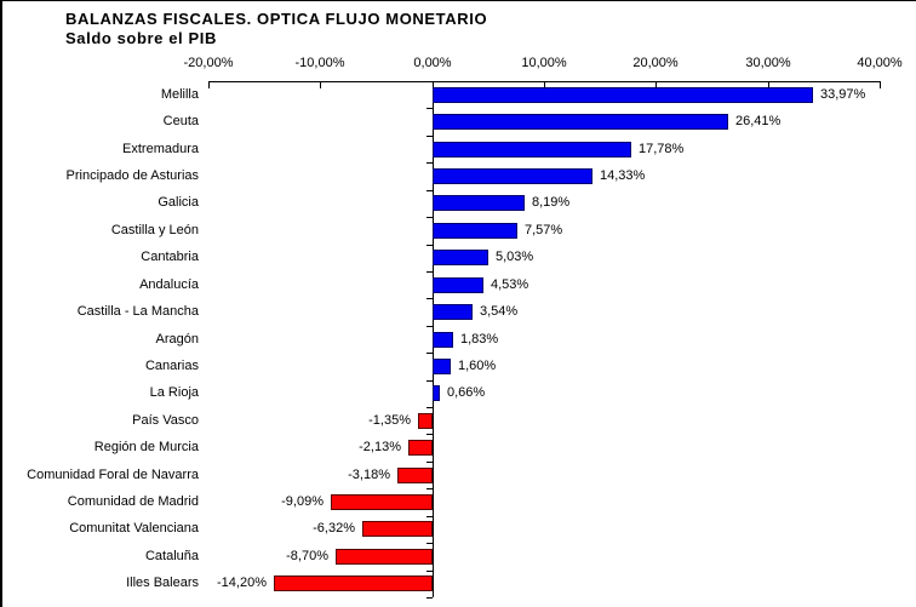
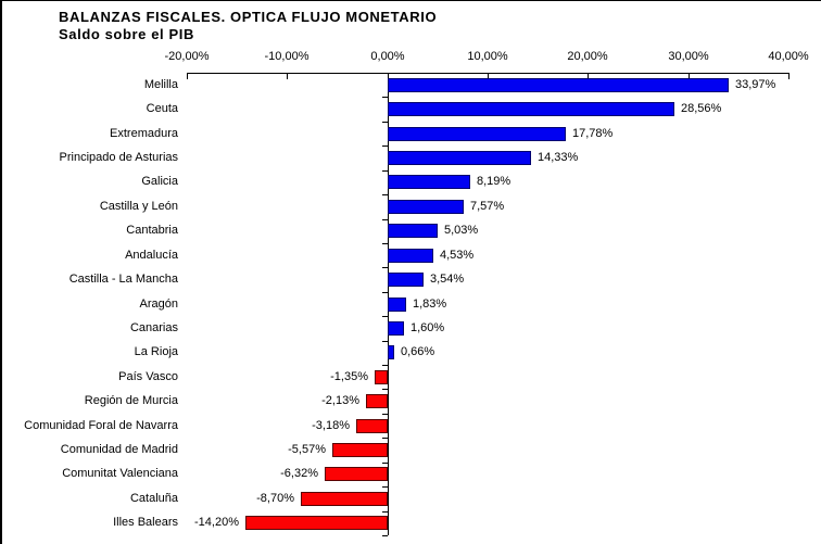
Ceuta: 26,41% -> 28,56%
Comunidad de Madrid: -9,09% -> -5,57%
